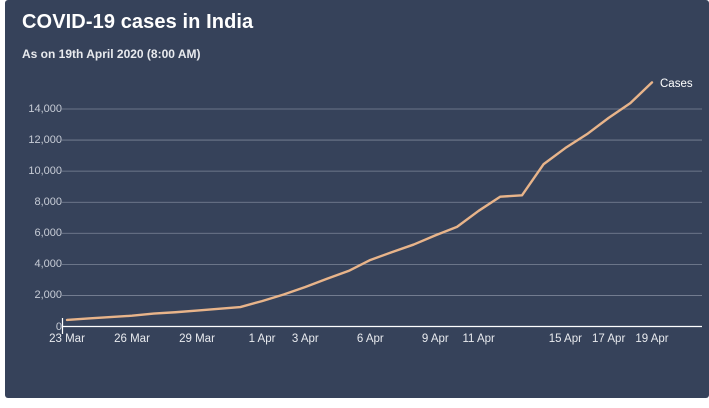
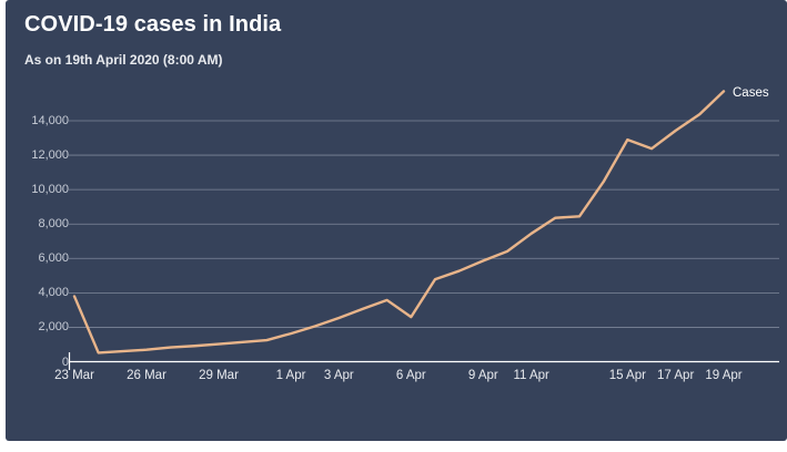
23 Mar: 400 -> 3800
6 Apr: 4300 -> 2600
15 Apr: 11500 -> 12900
